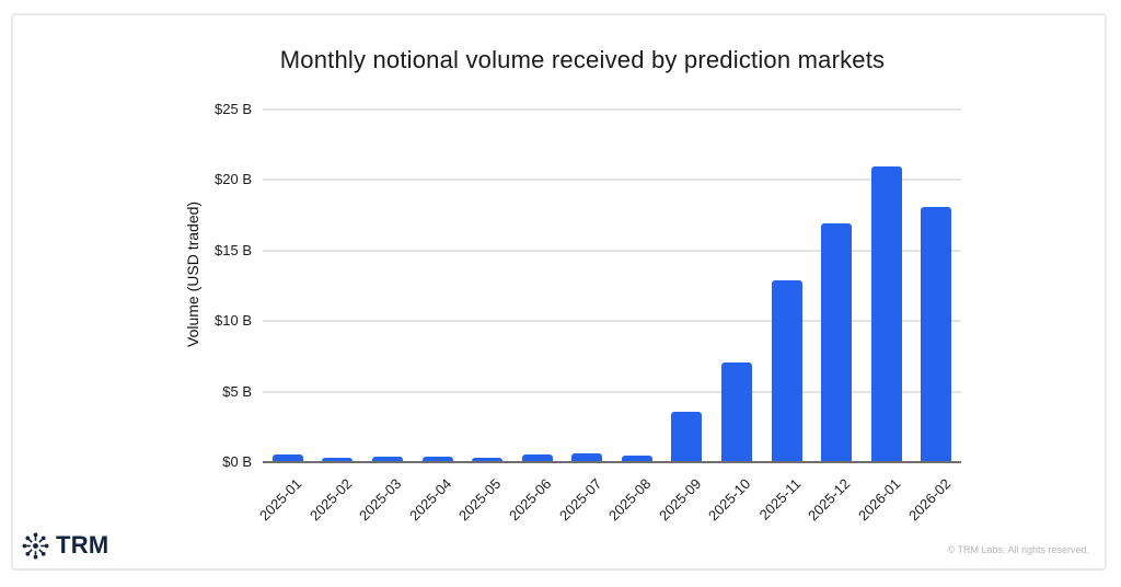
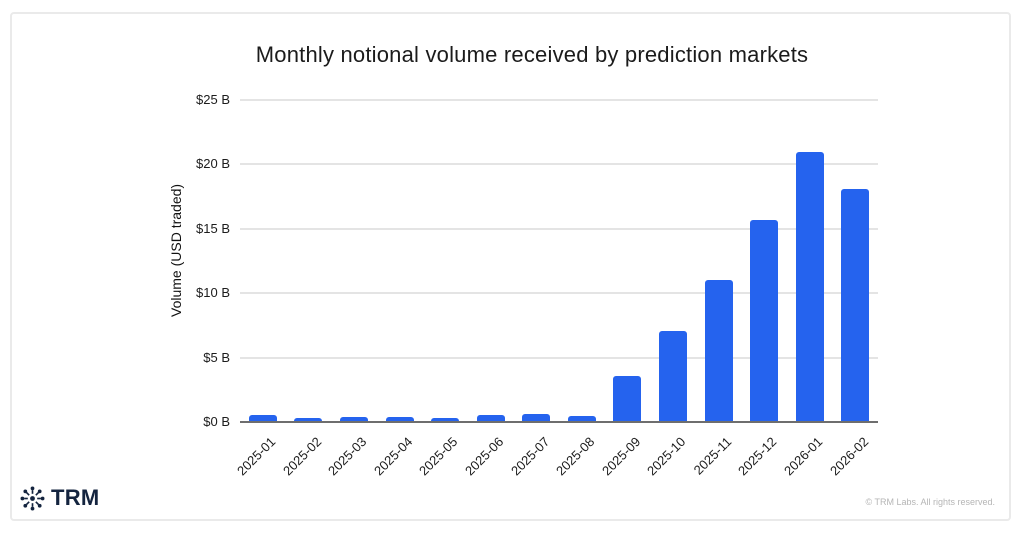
2025-11: $12.9B -> $11.0B
2025-12: $16.9B -> $15.7B
